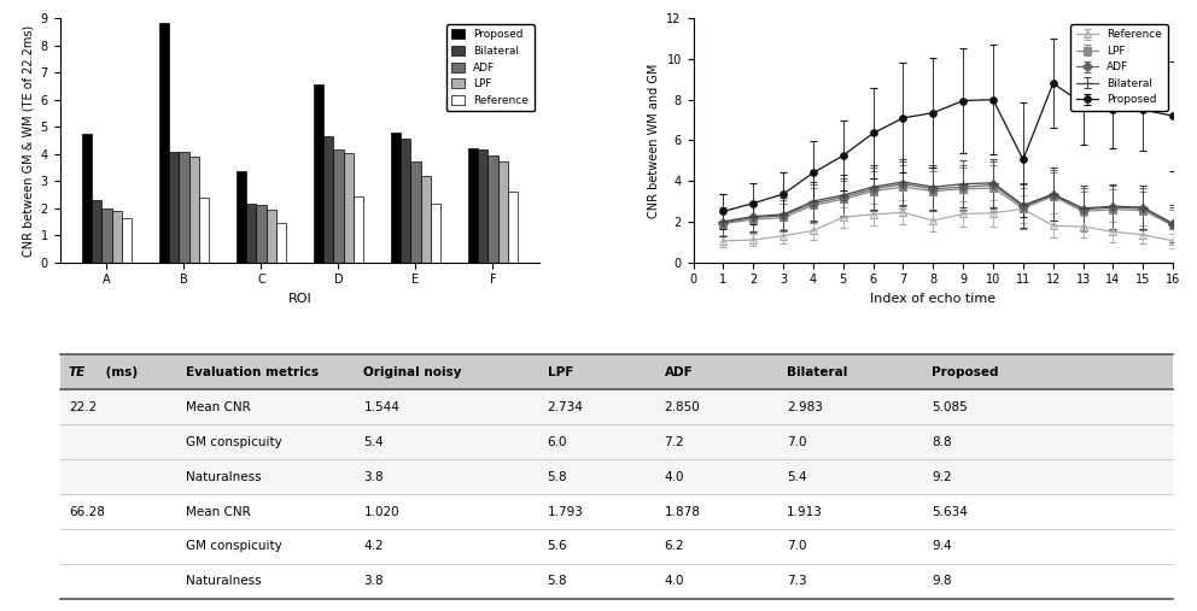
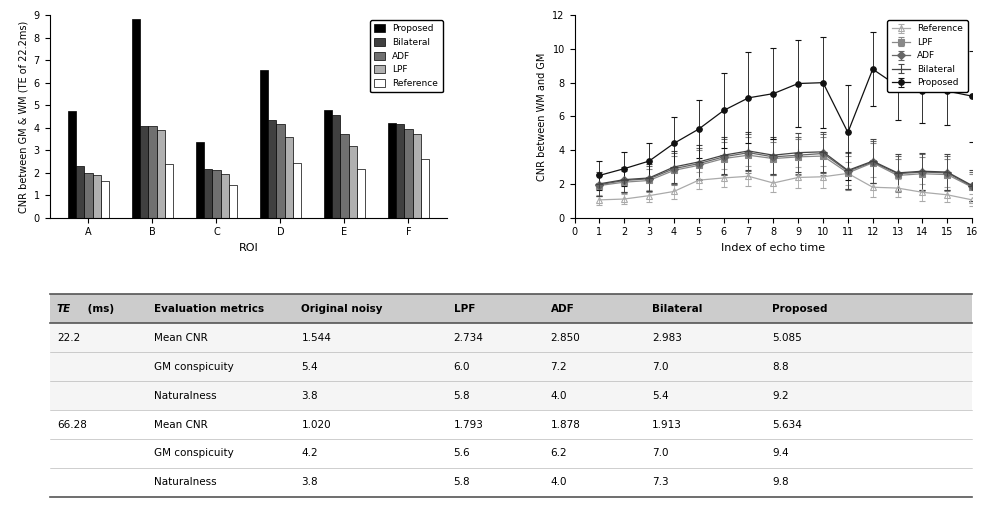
Bilateral/D: 4.65 -> 4.35
LPF/D: 4.05 -> 3.60
